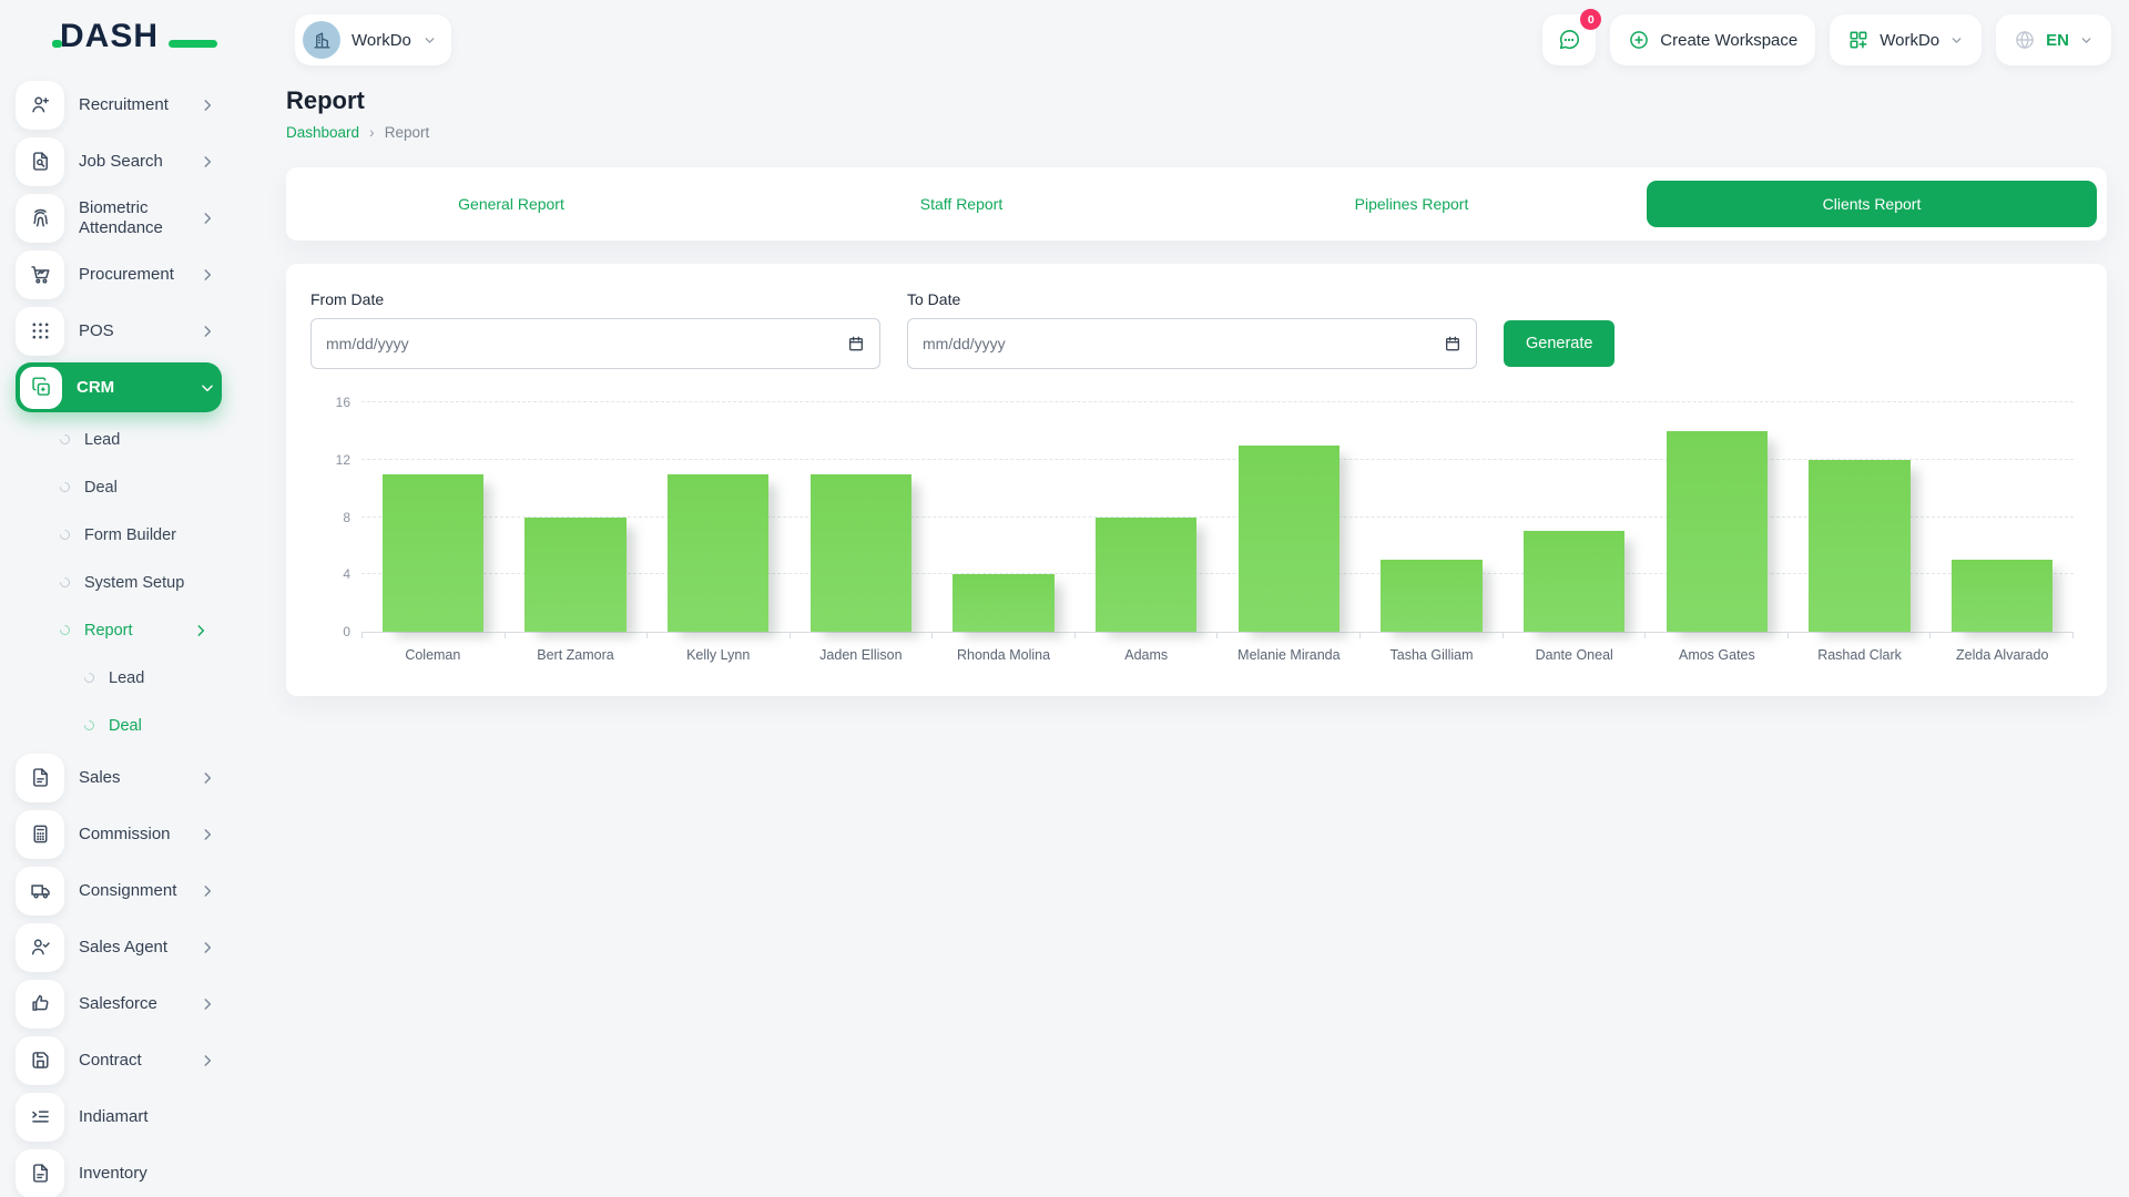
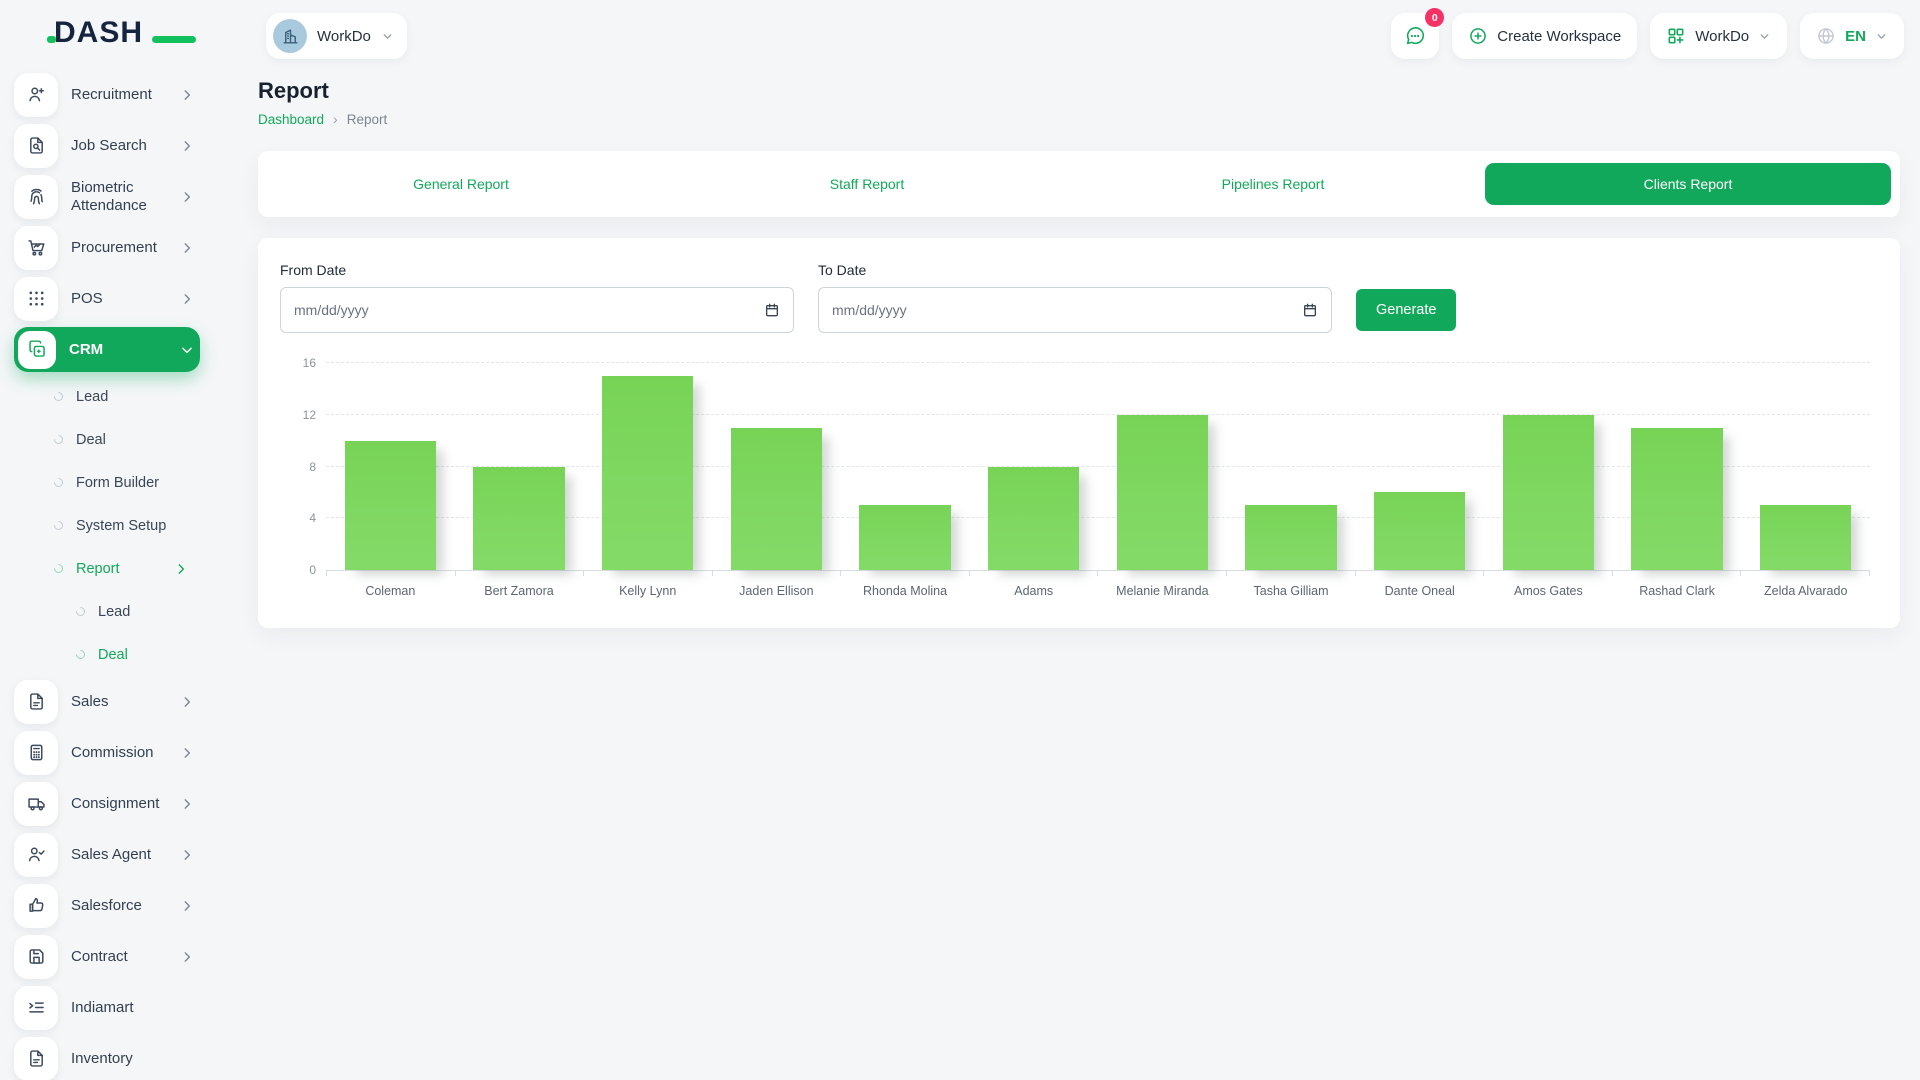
Coleman: 11 -> 10
Kelly Lynn: 11 -> 15
Rhonda Molina: 4 -> 5
Melanie Miranda: 13 -> 12
Dante Oneal: 7 -> 6
Amos Gates: 14 -> 12
Rashad Clark: 12 -> 11
